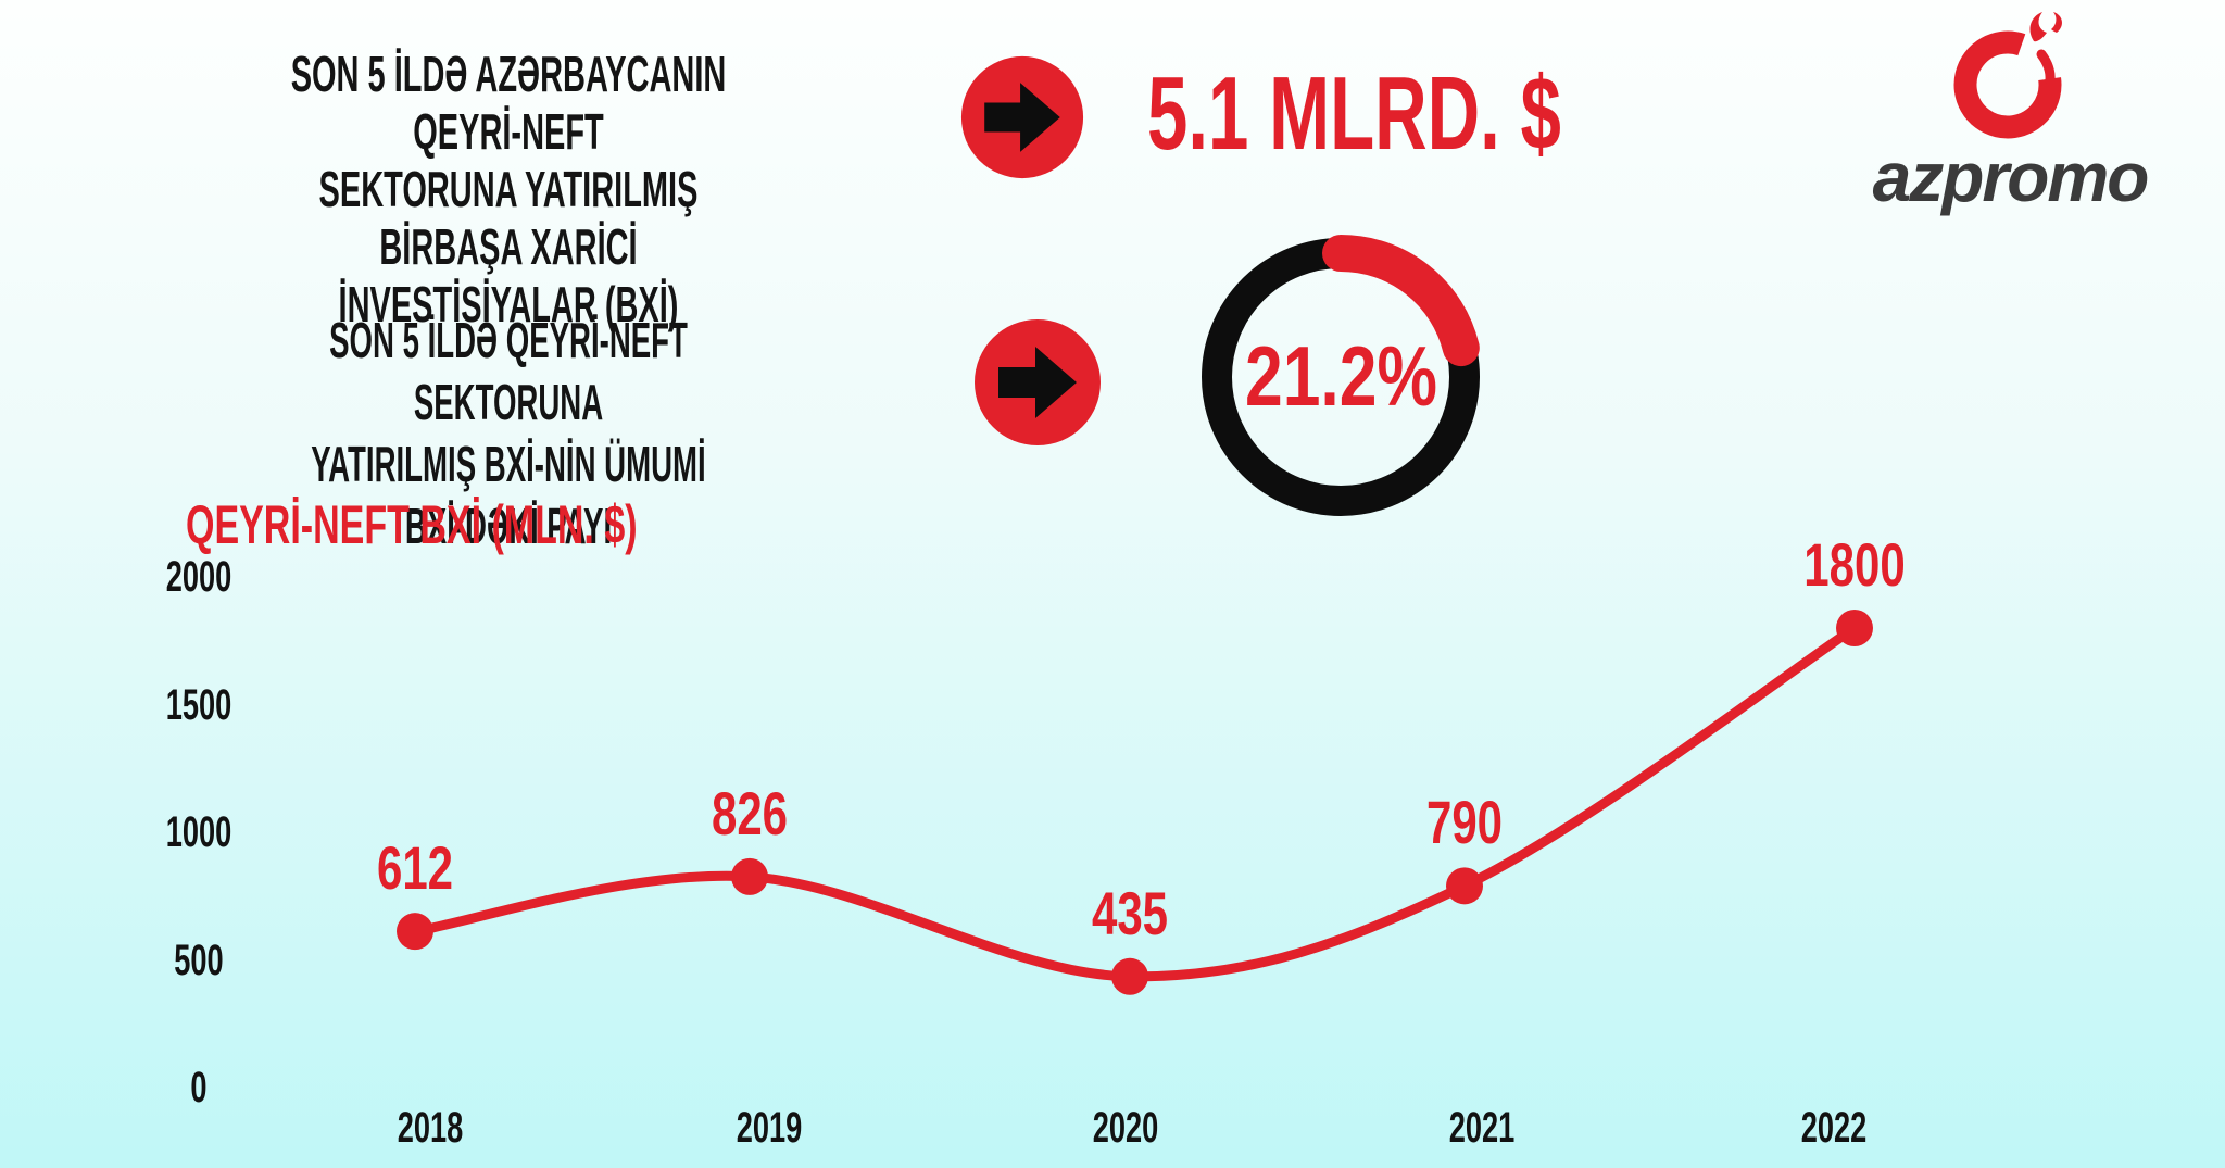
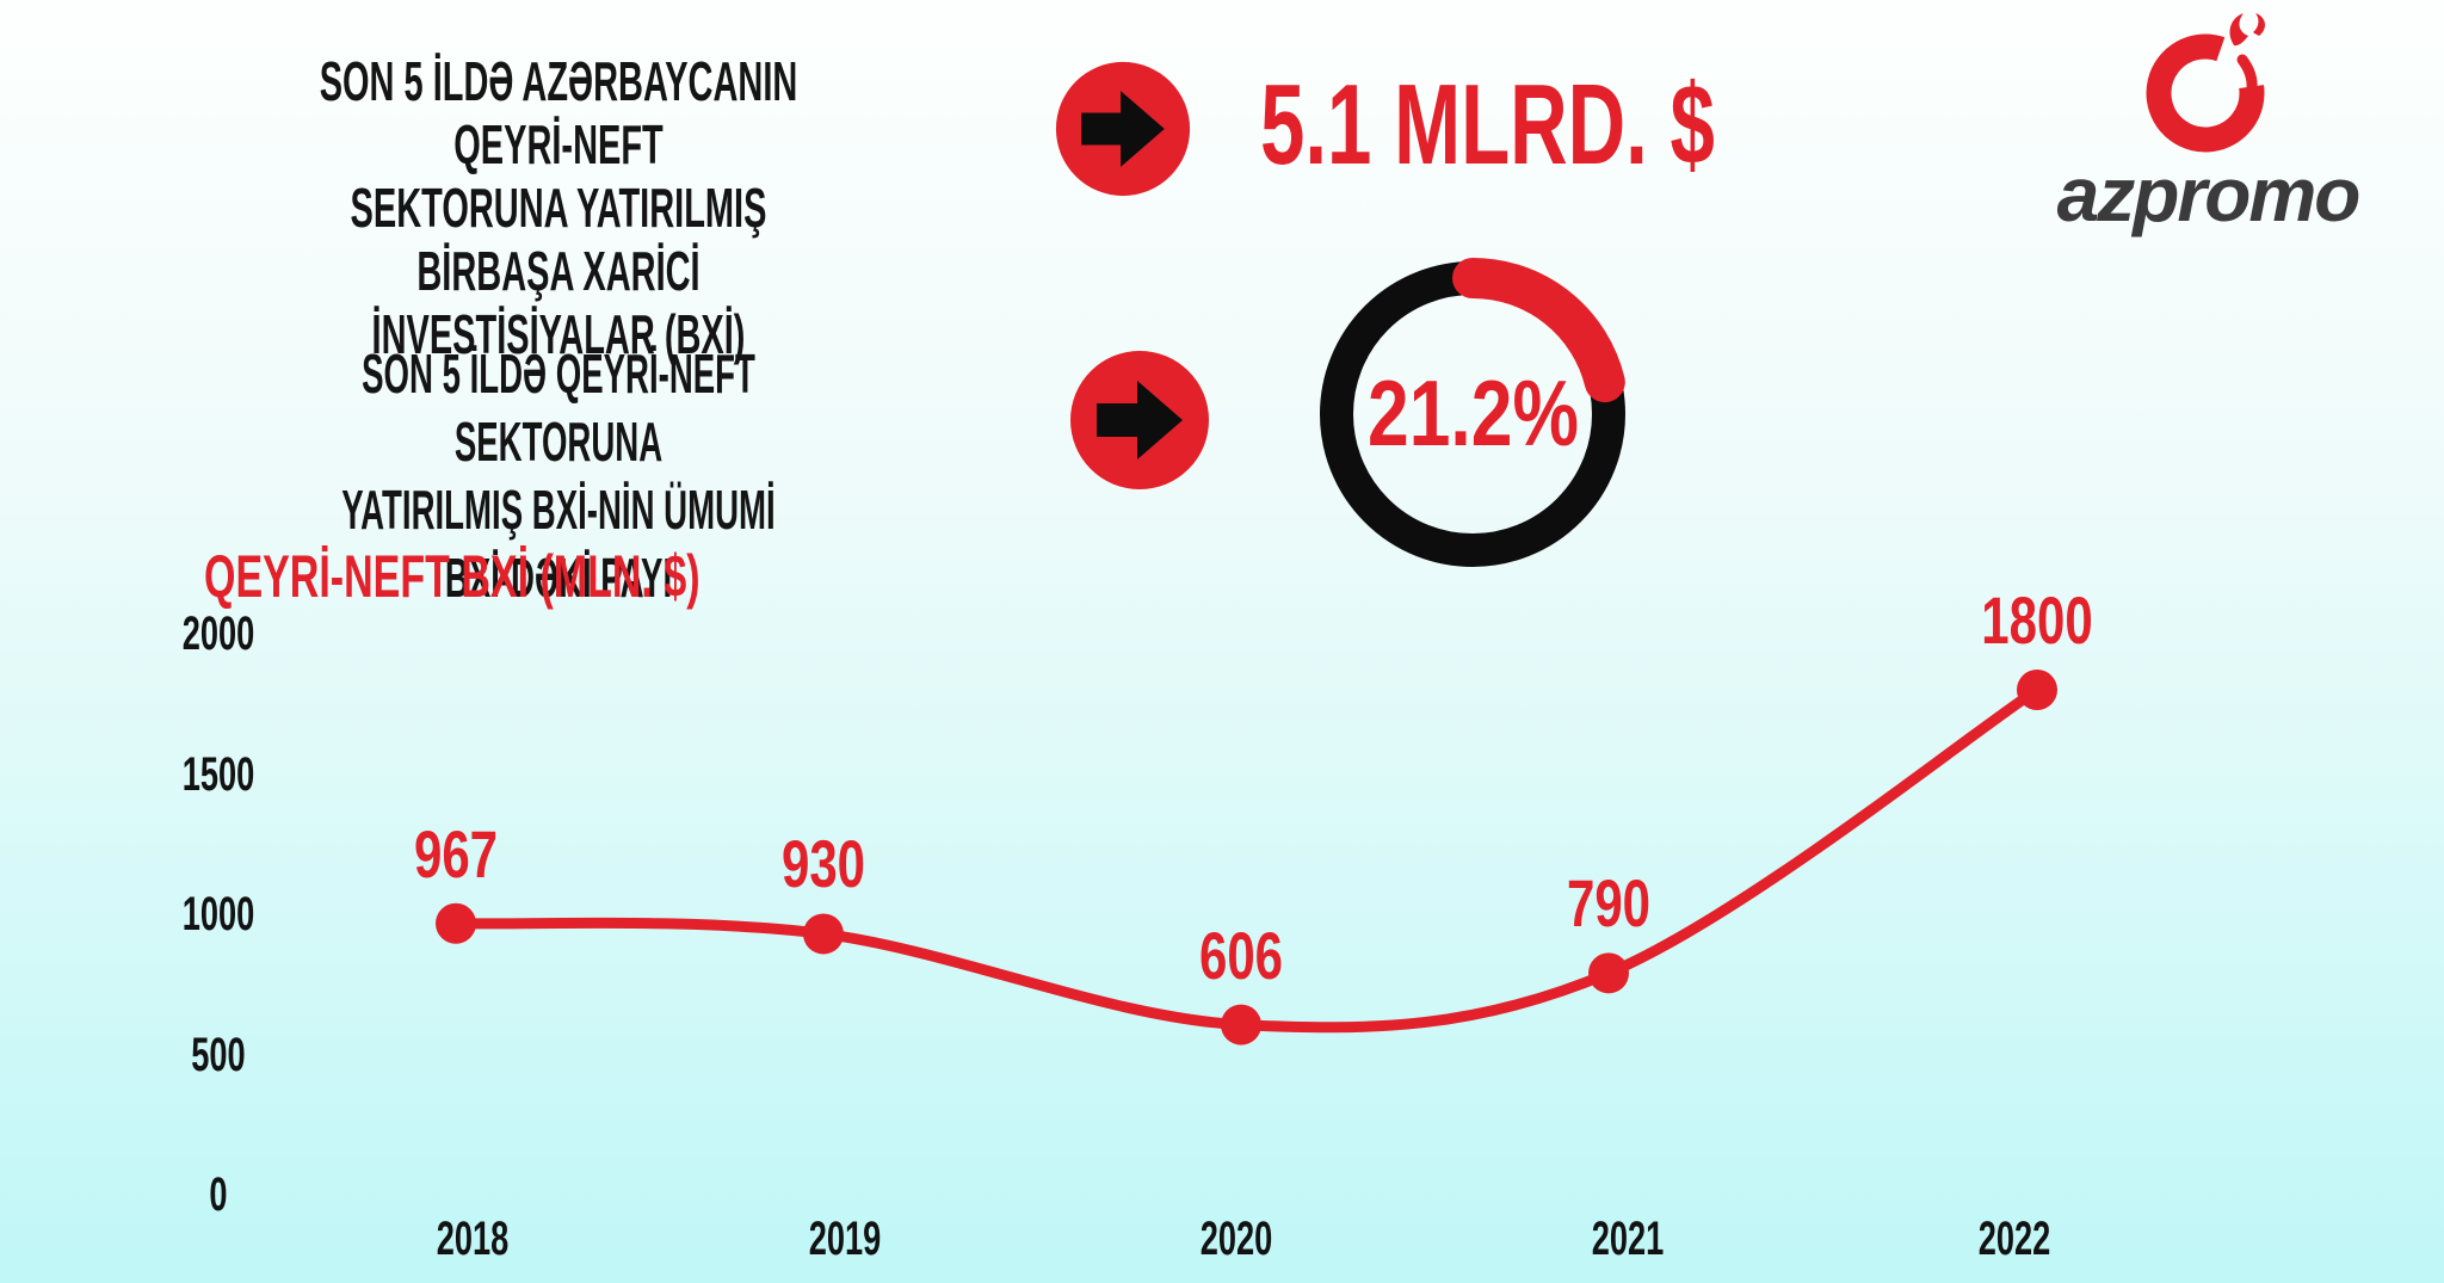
2018: 612 -> 967
2019: 826 -> 930
2020: 435 -> 606
